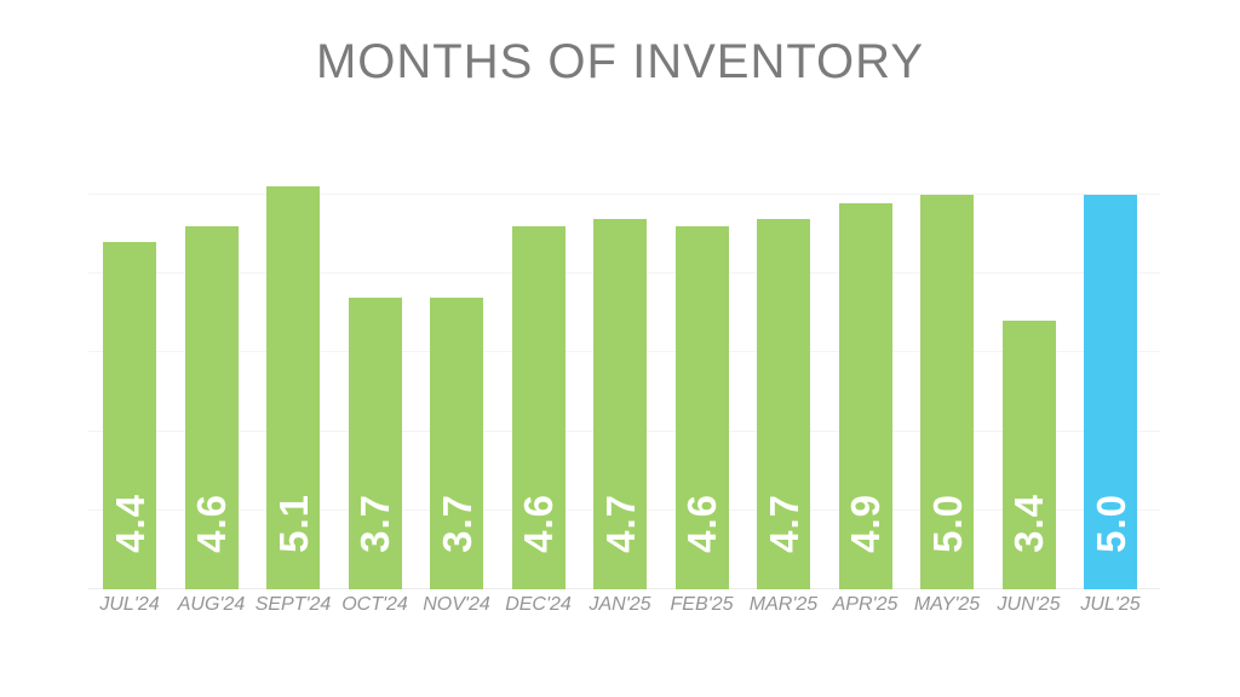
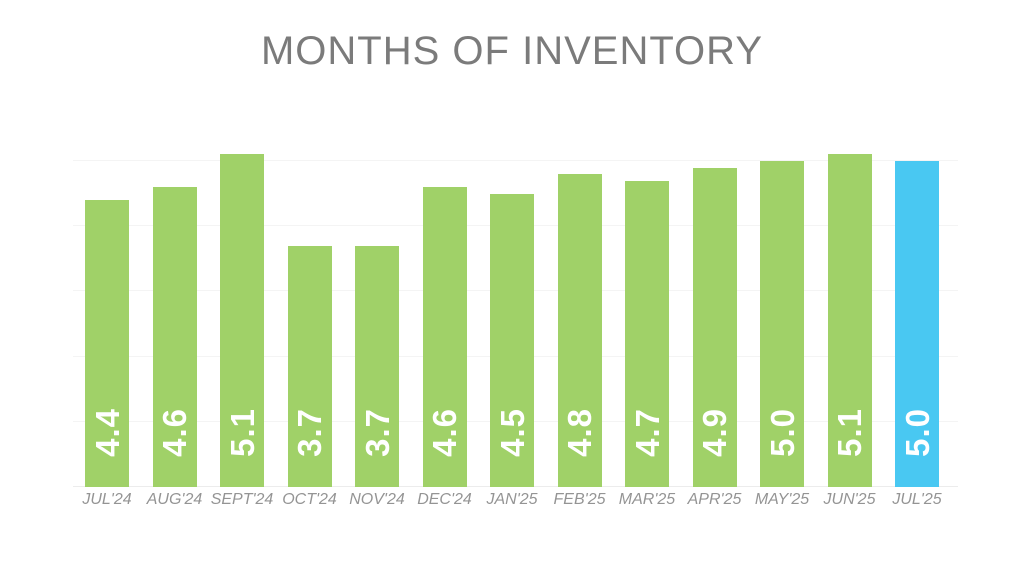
JAN'25: 4.7 -> 4.5
FEB'25: 4.6 -> 4.8
JUN'25: 3.4 -> 5.1
